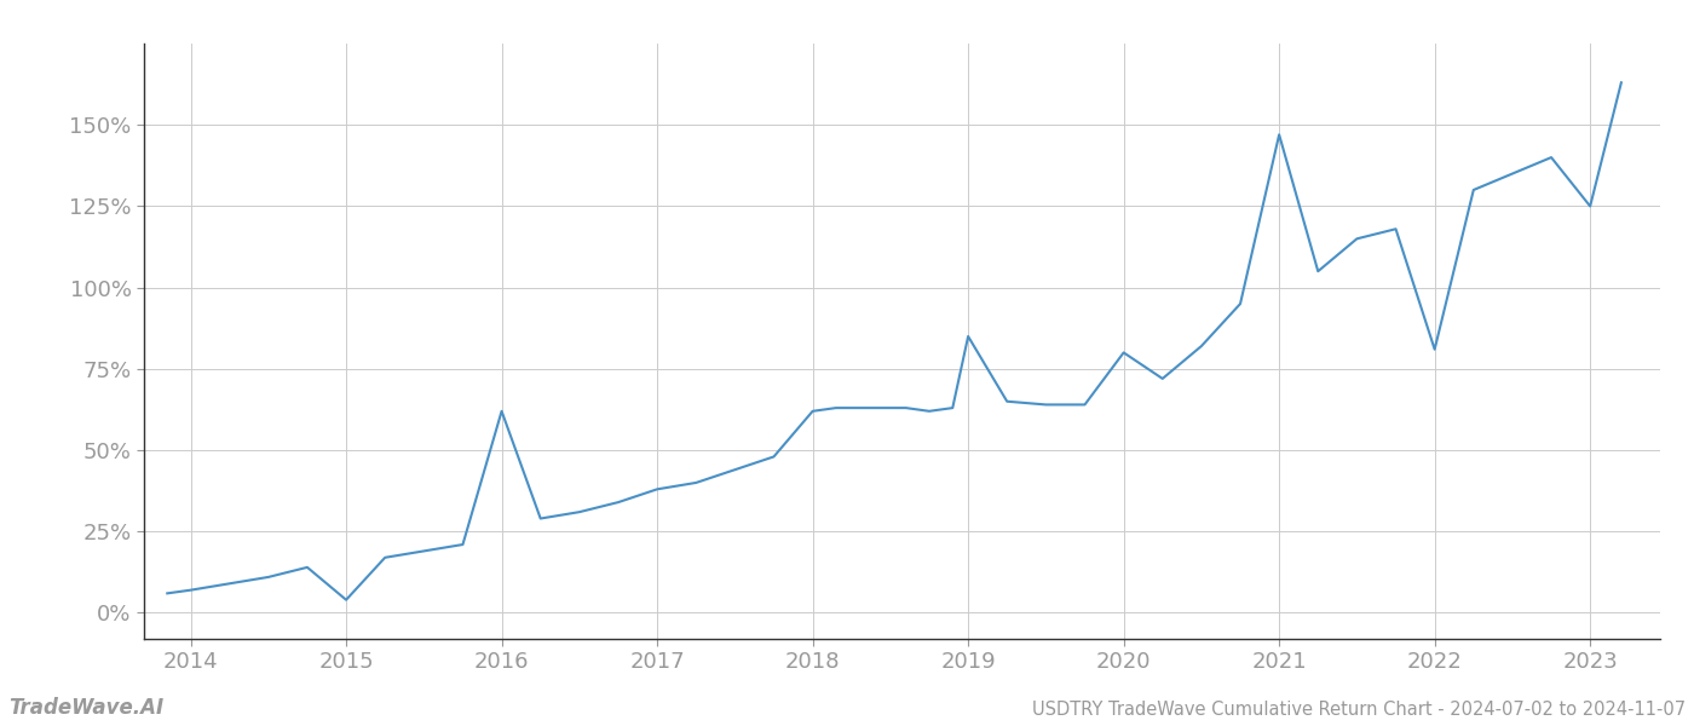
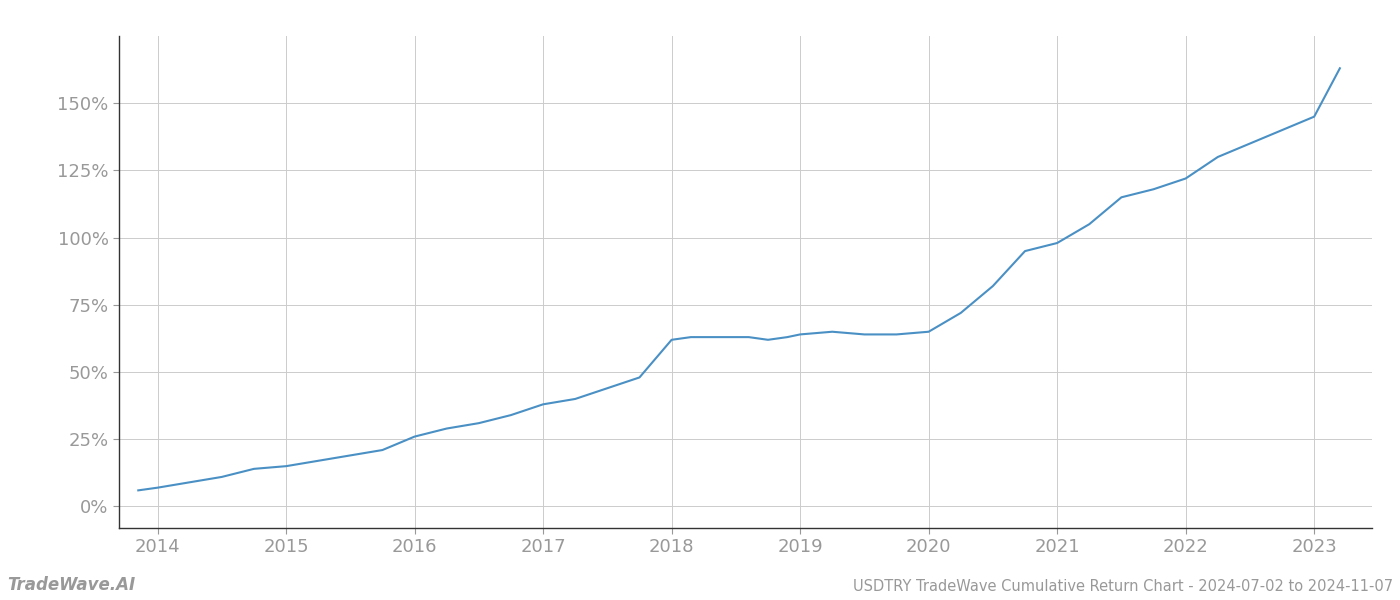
2015: 4% -> 15%
2016: 62% -> 26%
2019: 85% -> 64%
2020: 80% -> 65%
2021: 147% -> 98%
2022: 81% -> 122%
2023: 125% -> 145%
